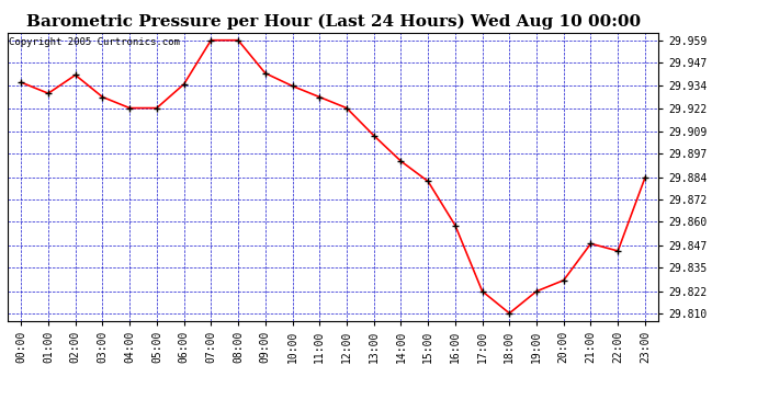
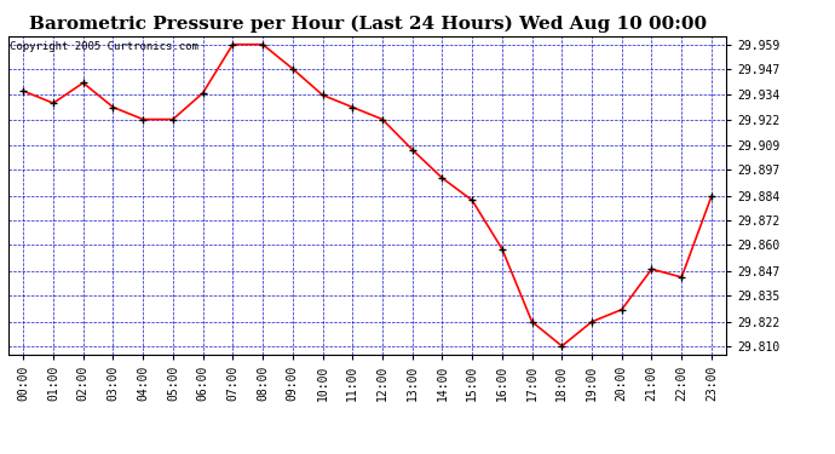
09:00: 29.941 -> 29.947
